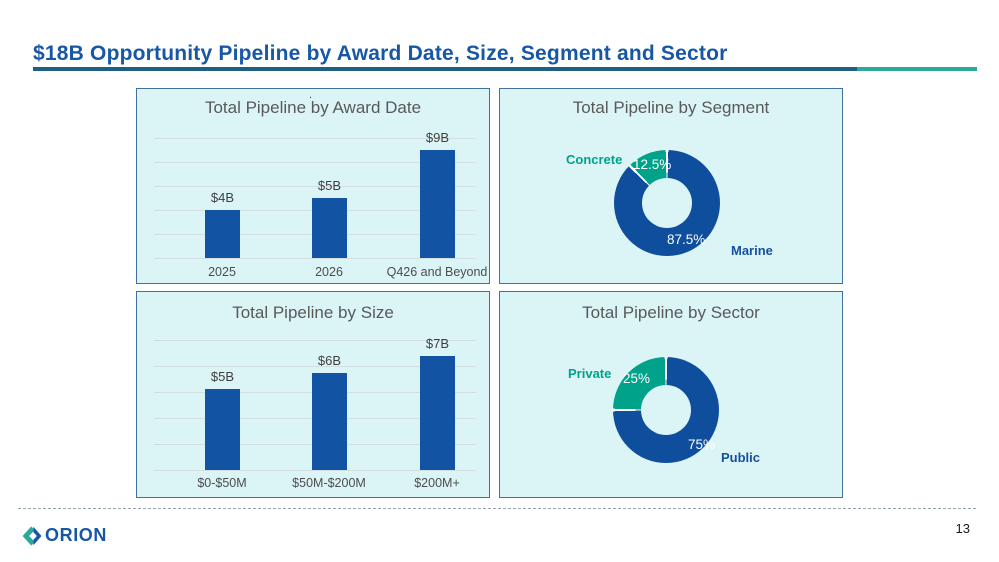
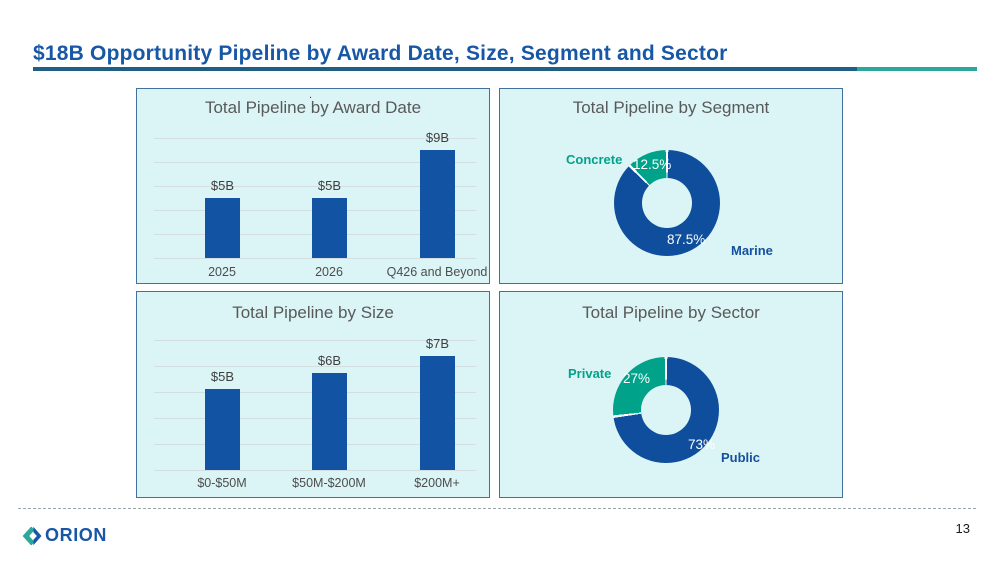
Total Pipeline by Award Date/2025: $4B -> $5B
Total Pipeline by Sector/Public: 75% -> 73%
Total Pipeline by Sector/Private: 25% -> 27%
